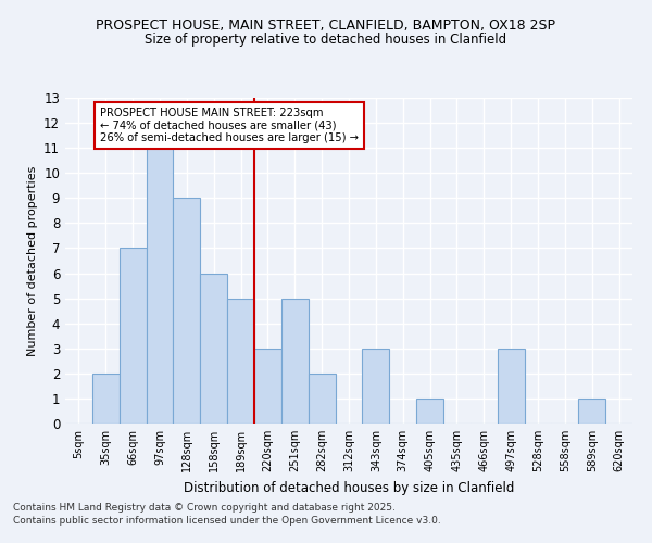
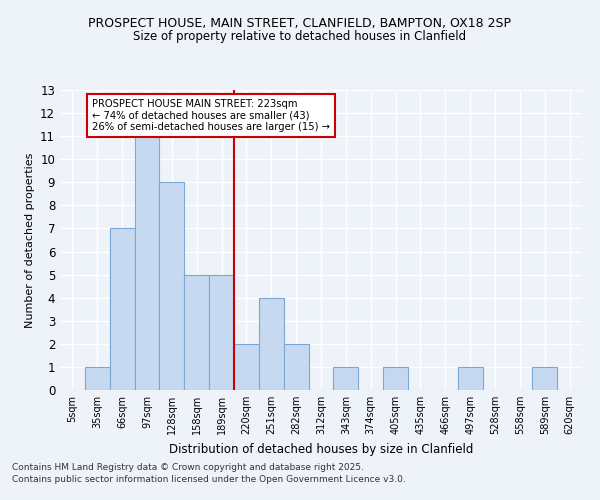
35sqm: 2 -> 1
158sqm: 6 -> 5
220sqm: 3 -> 2
251sqm: 5 -> 4
343sqm: 3 -> 1
497sqm: 3 -> 1
